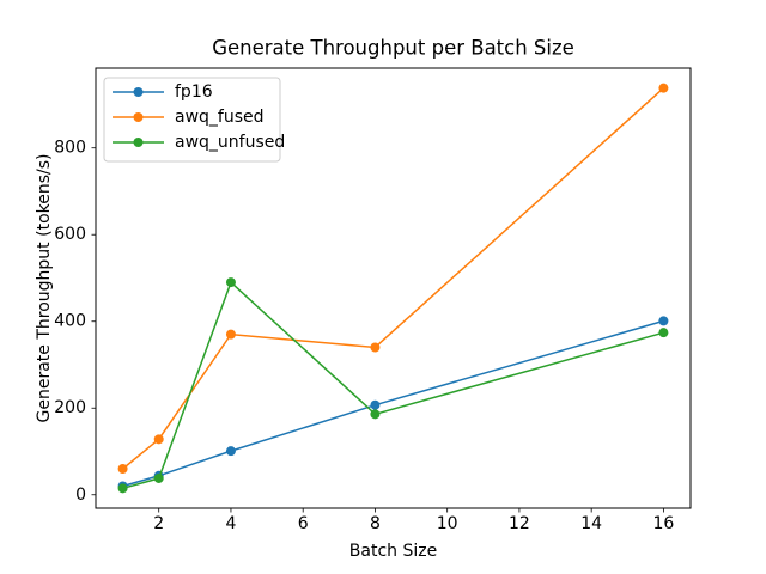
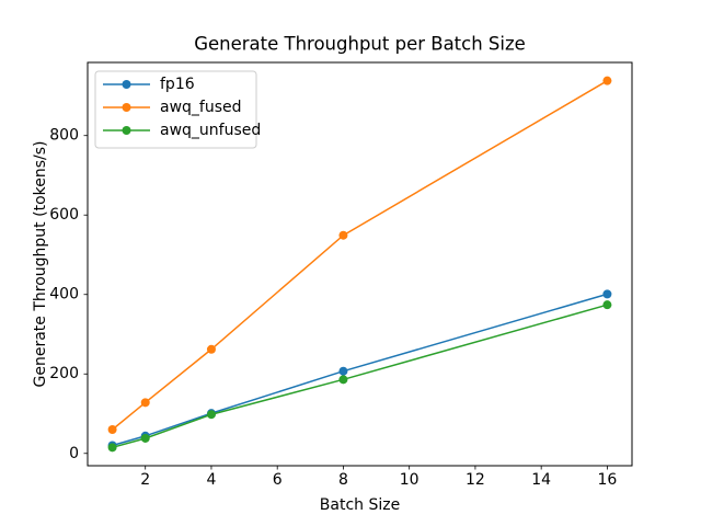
awq_fused/4: 370 -> 260
awq_unfused/4: 490 -> 100
awq_fused/8: 340 -> 550
